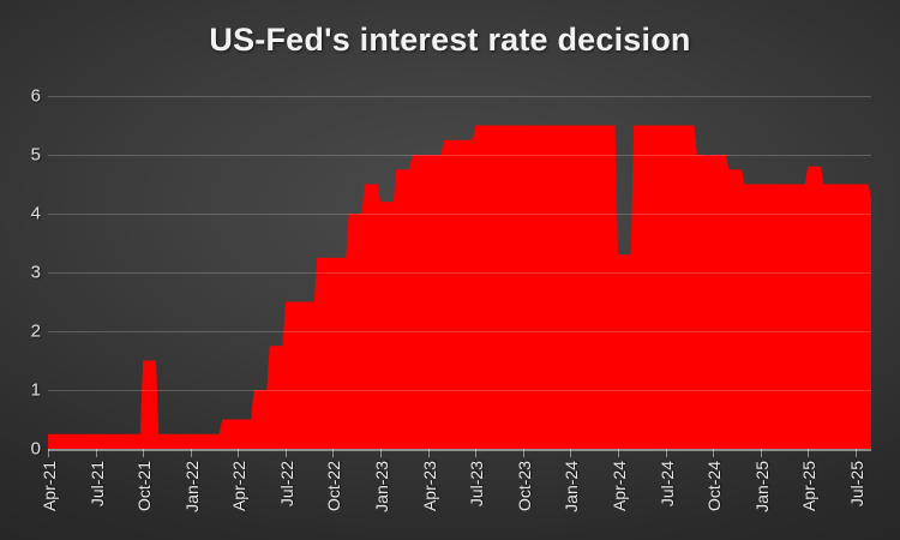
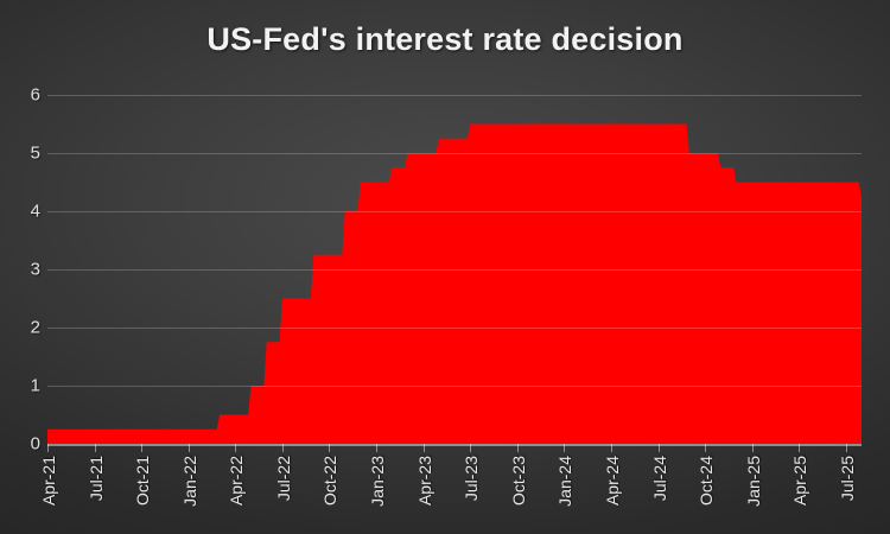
Oct-21: 1.5 -> 0.2
Jan-23: 4.2 -> 4.5
Apr-24: 3.3 -> 5.5
Apr-25: 4.8 -> 4.5
